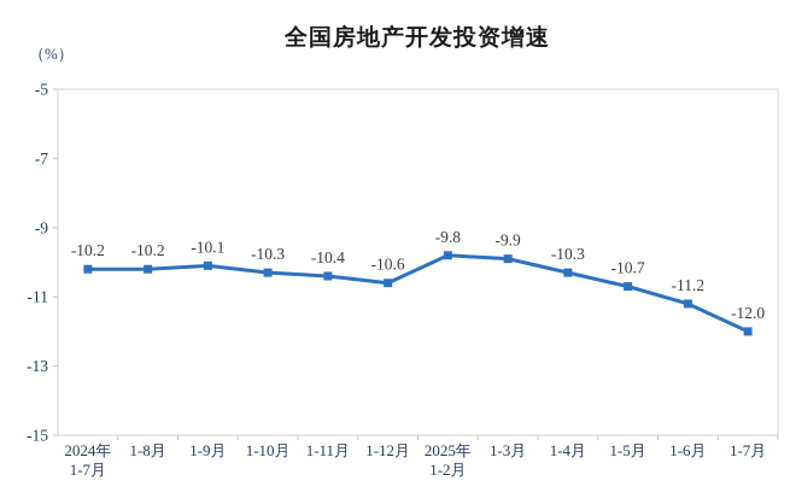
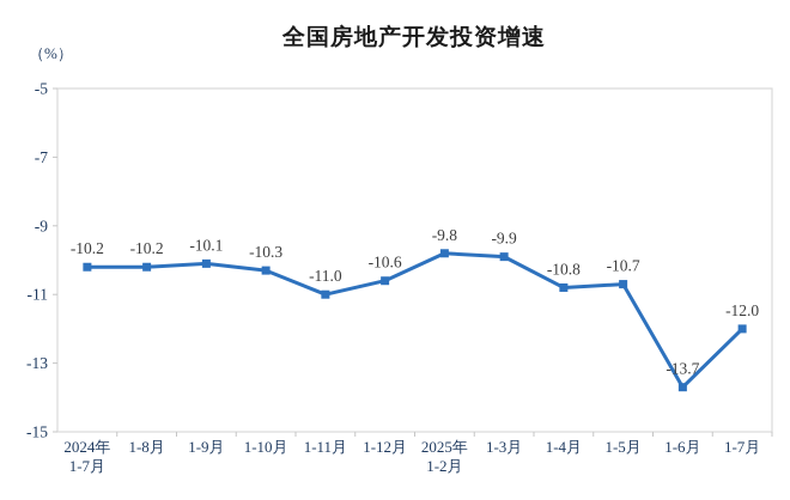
1-11月: -10.4 -> -11.0
1-4月: -10.3 -> -10.8
1-6月: -11.2 -> -13.7
